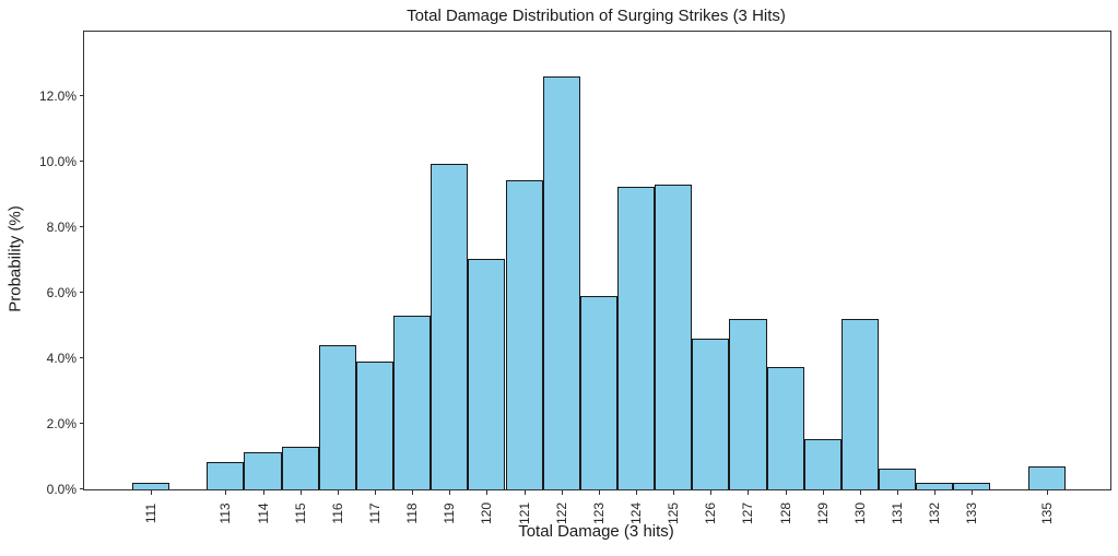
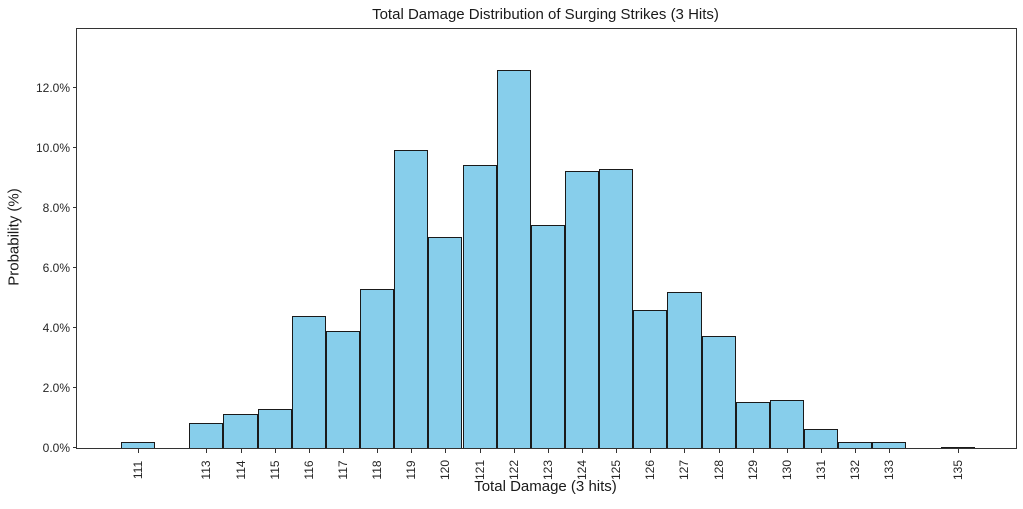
123: 5.9% -> 7.5%
130: 5.2% -> 1.6%
135: 0.7% -> 0.1%
